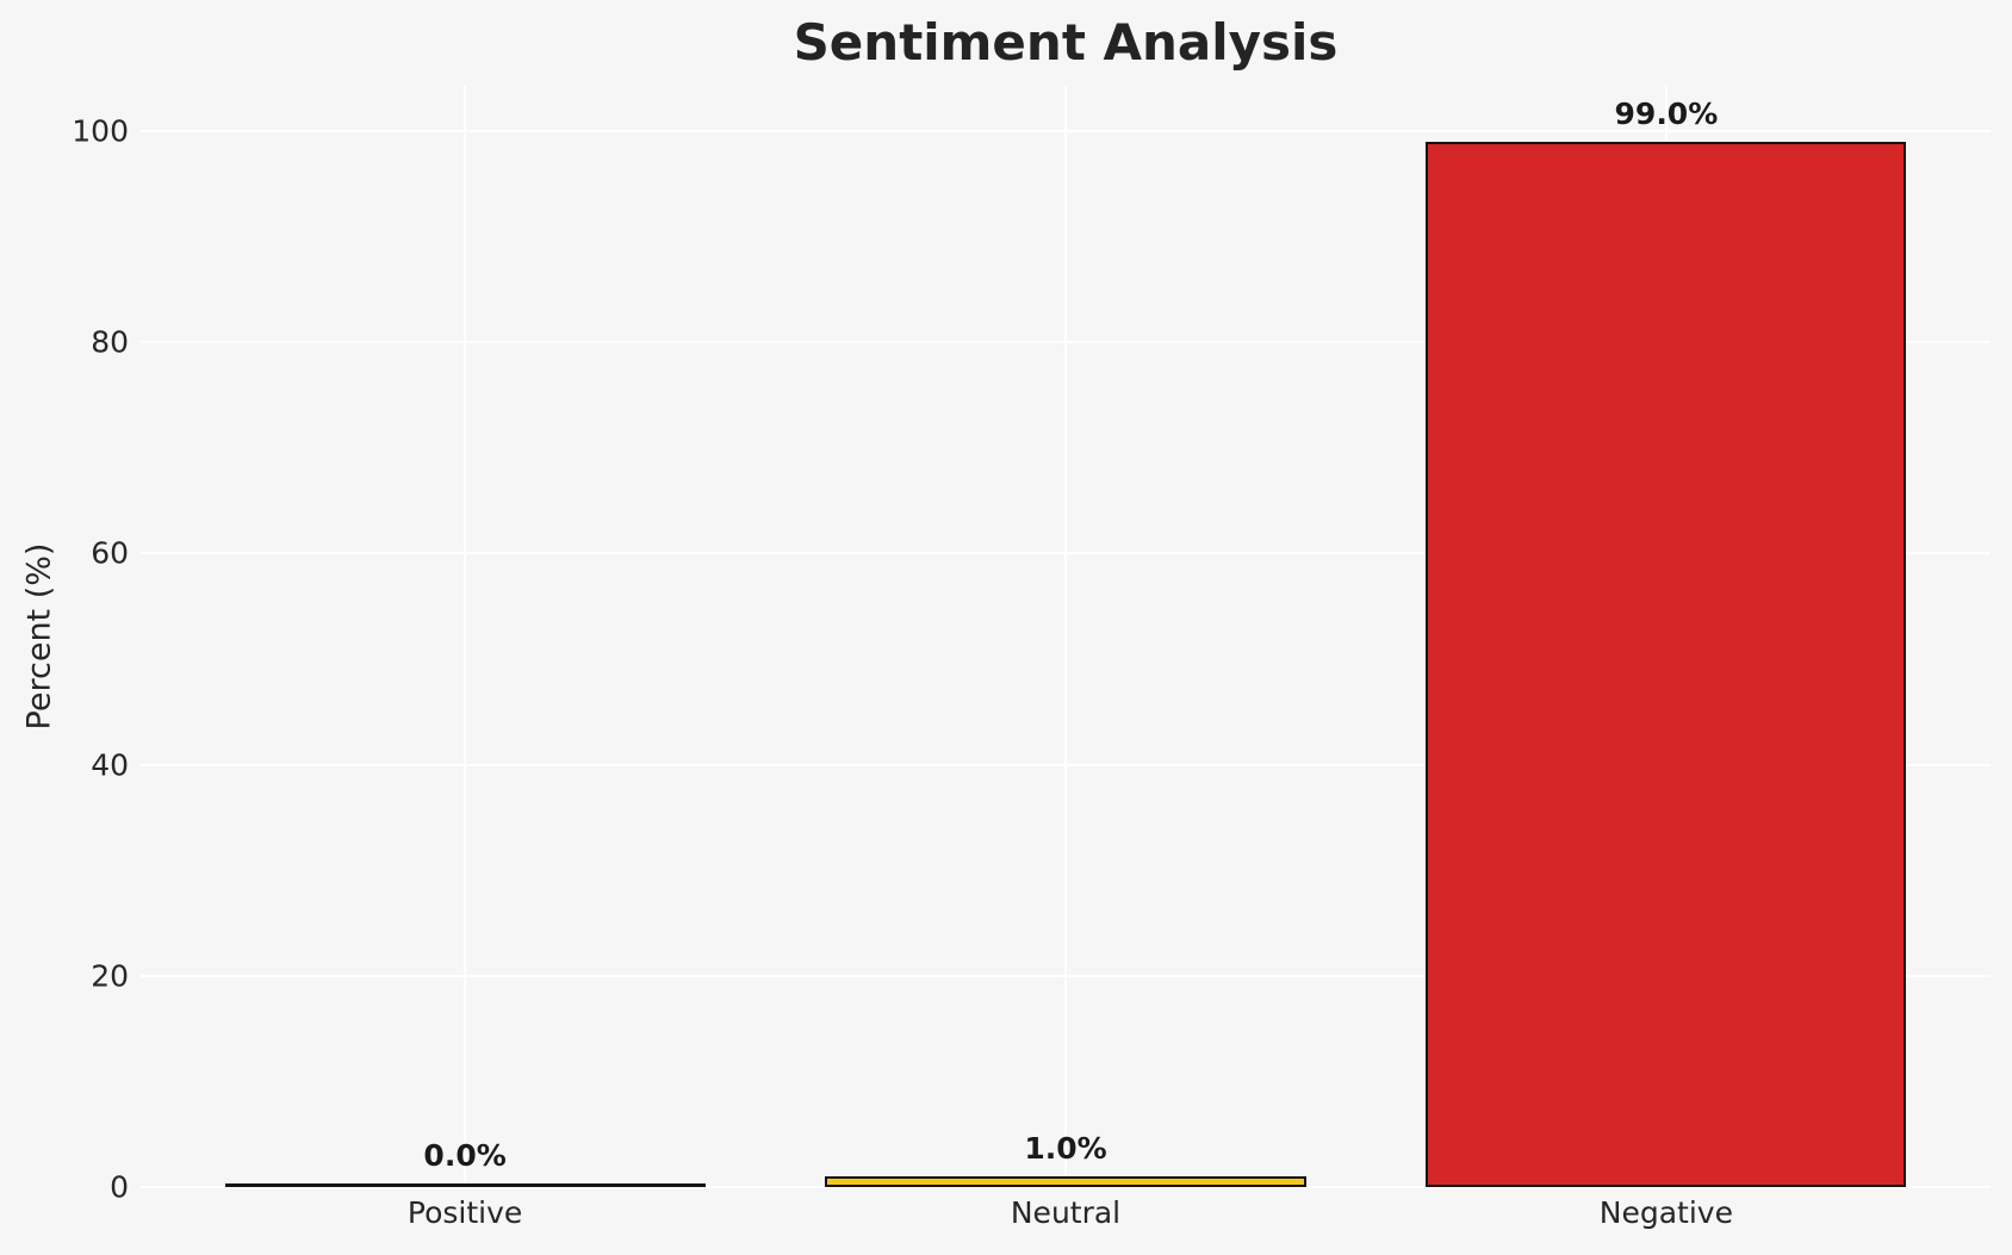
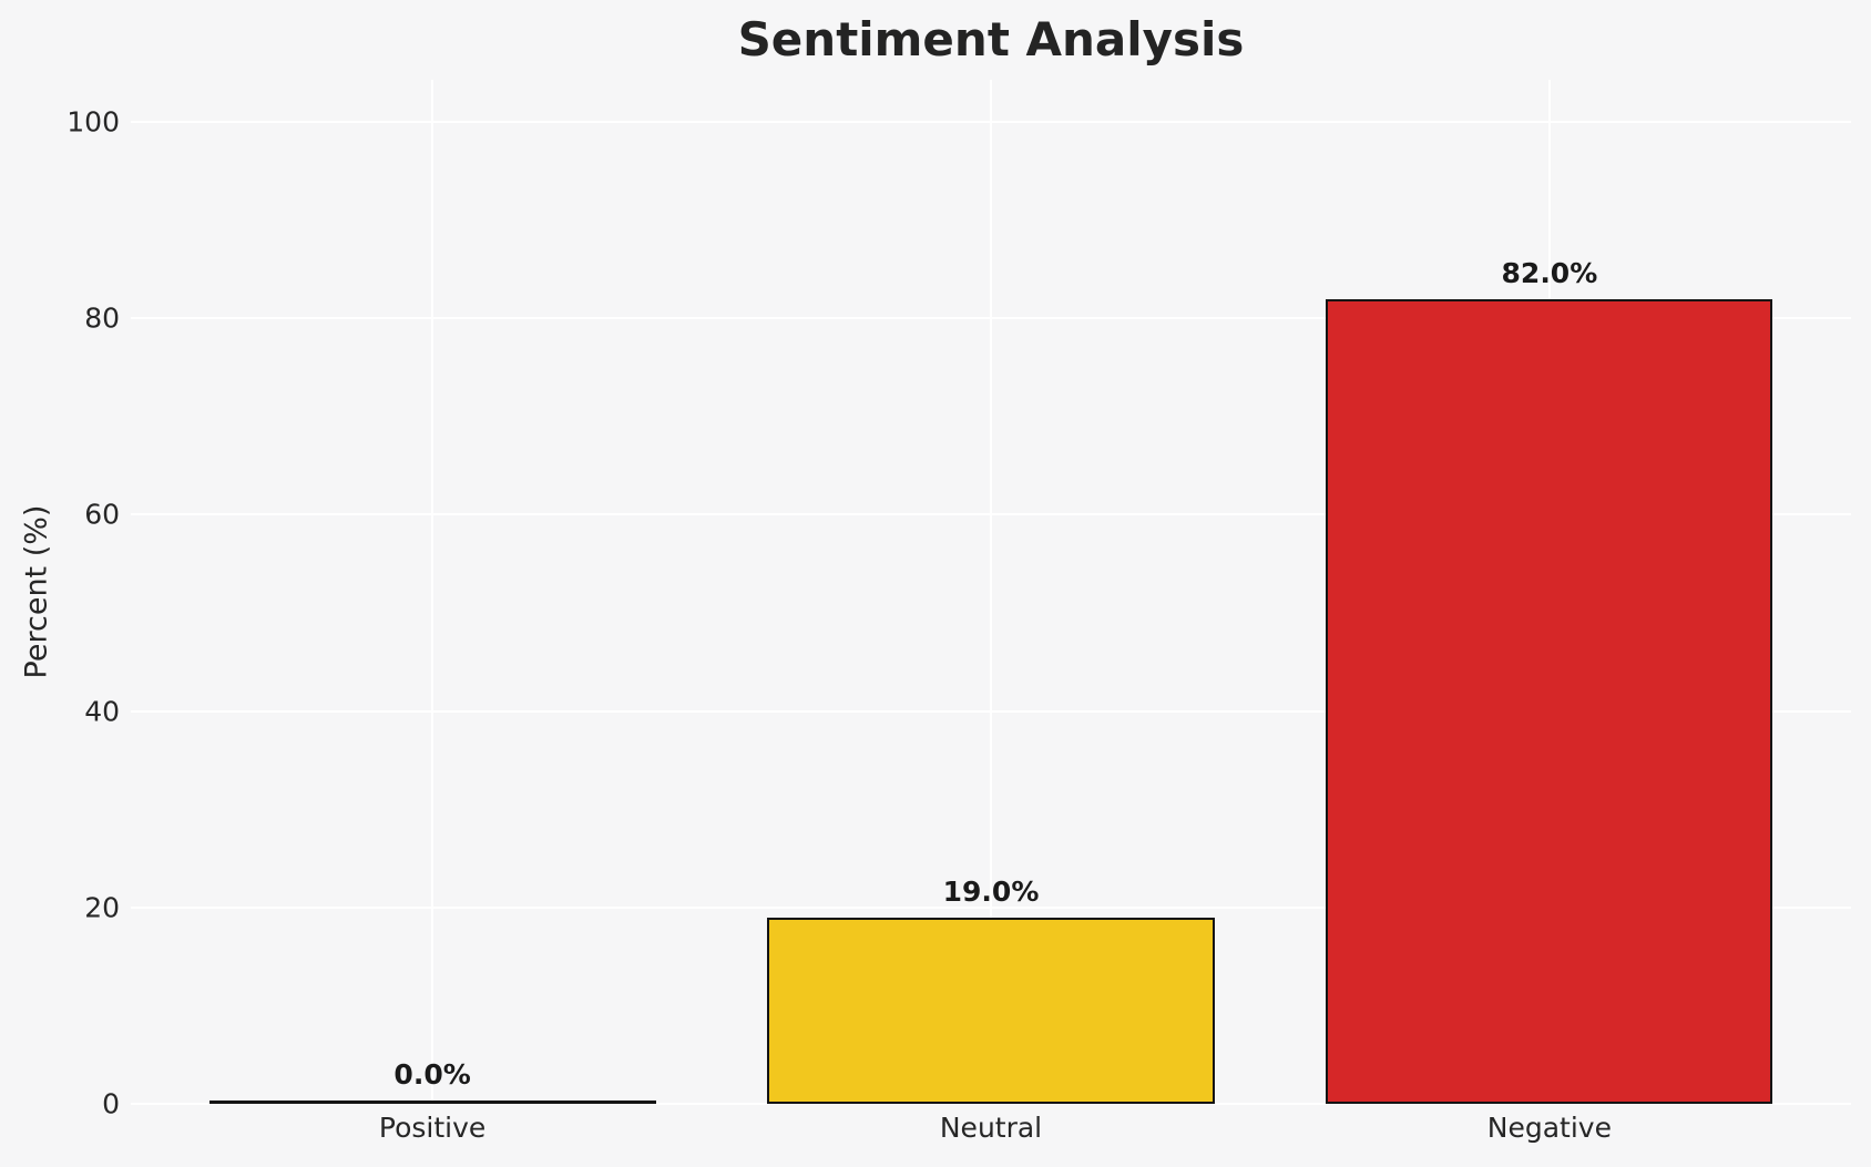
Neutral: 1.0% -> 19.0%
Negative: 99.0% -> 82.0%
